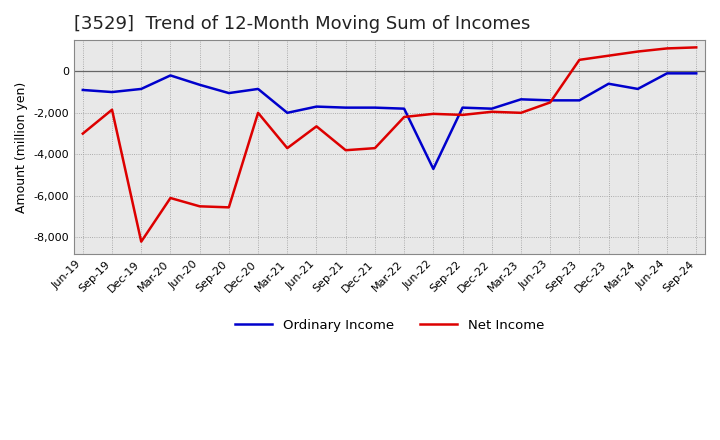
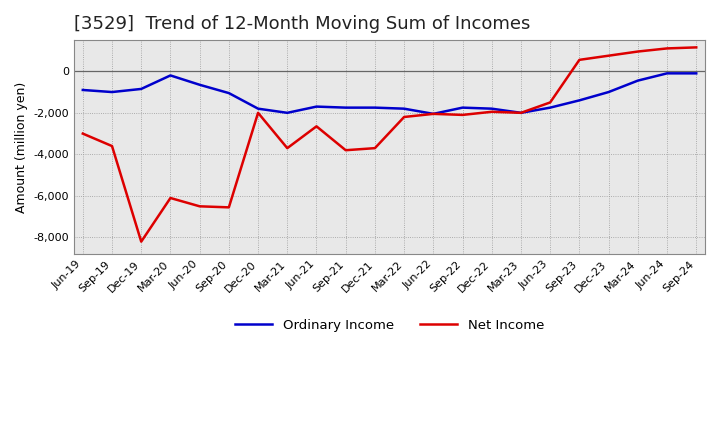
Net Income/Sep-19: -1,850 -> -3,600
Ordinary Income/Dec-20: -850 -> -1,800
Ordinary Income/Jun-22: -4,700 -> -2,050
Ordinary Income/Mar-23: -1,350 -> -2,000
Ordinary Income/Jun-23: -1,400 -> -1,750
Ordinary Income/Dec-23: -600 -> -1,000
Ordinary Income/Mar-24: -850 -> -450
